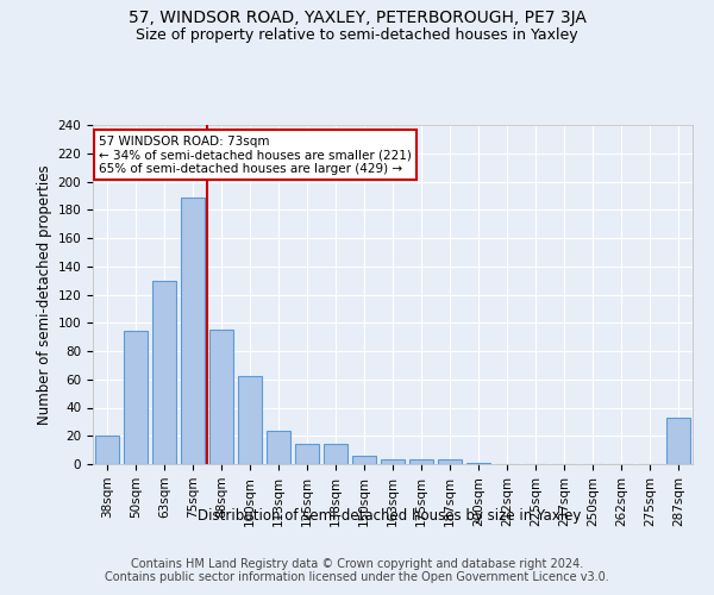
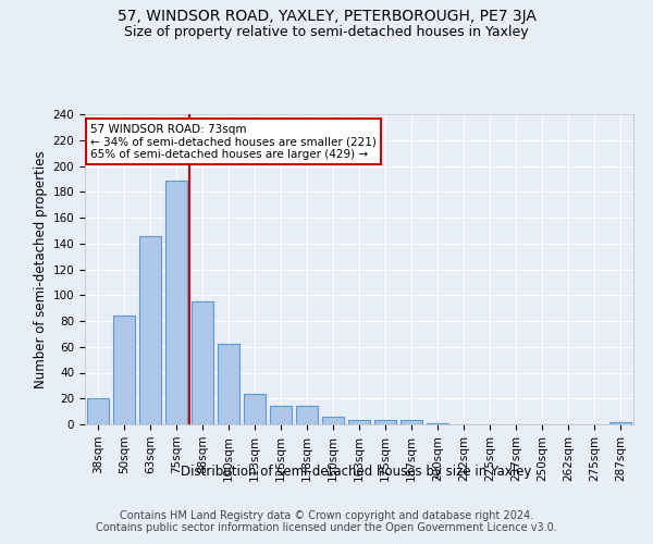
50sqm: 94 -> 84
63sqm: 130 -> 146
287sqm: 33 -> 2
